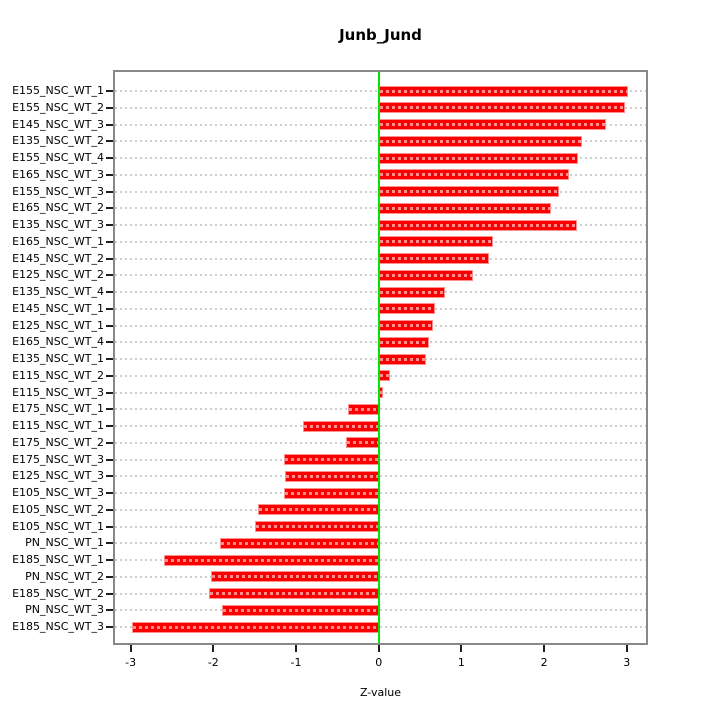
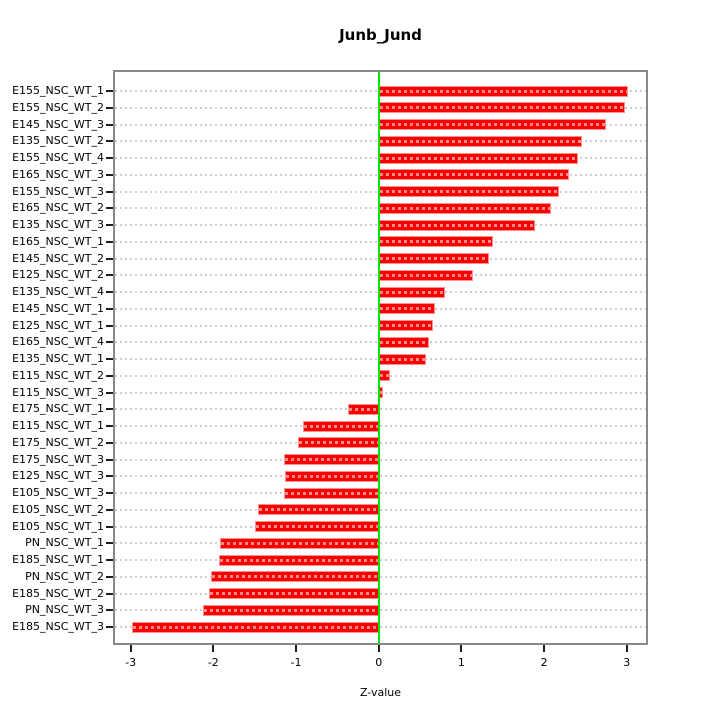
E135_NSC_WT_3: 2.4 -> 1.9
E175_NSC_WT_2: -0.4 -> -1.0
E185_NSC_WT_1: -2.6 -> -1.9
PN_NSC_WT_3: -1.9 -> -2.1
